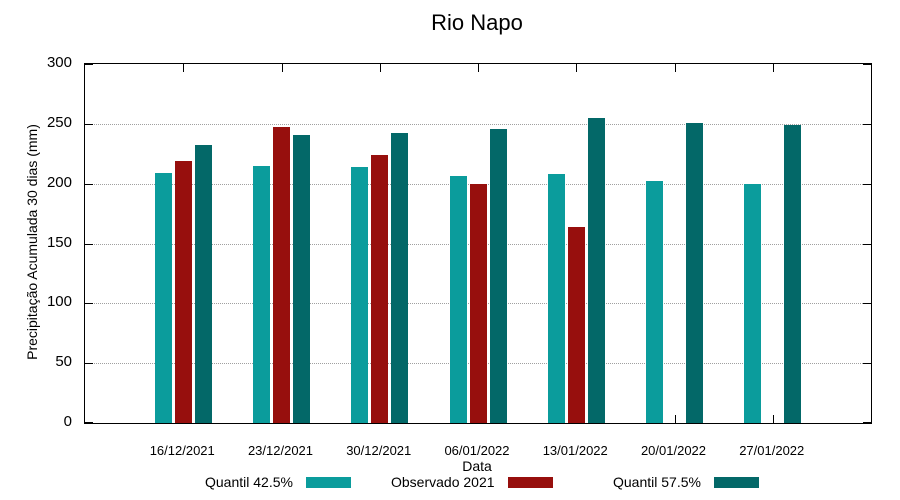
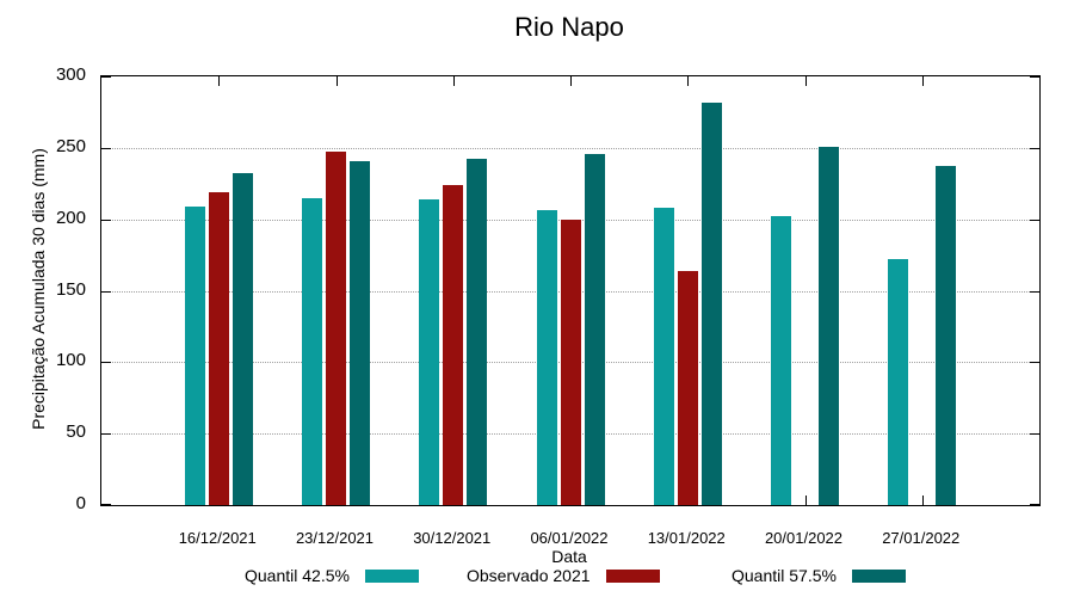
Quantil 57.5%/13/01/2022: 255 -> 282
Quantil 42.5%/27/01/2022: 200 -> 172
Quantil 57.5%/27/01/2022: 249 -> 237
